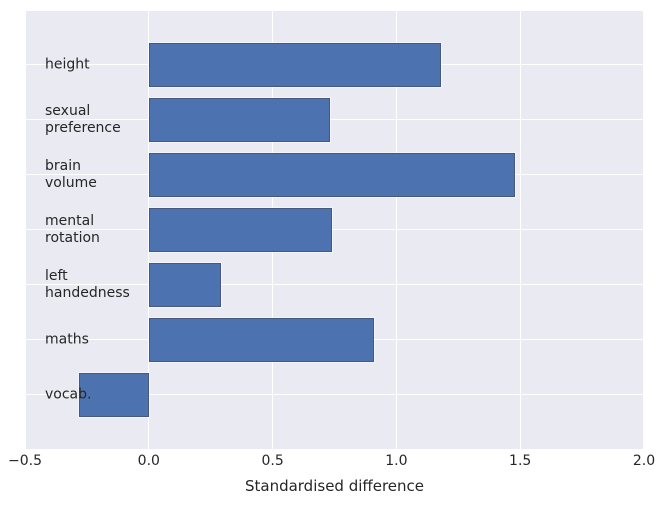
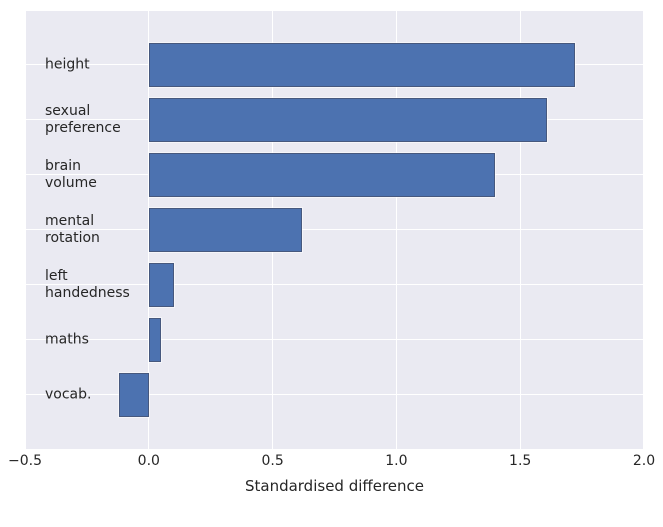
height: 1.18 -> 1.72
sexual preference: 0.73 -> 1.61
brain volume: 1.48 -> 1.40
mental rotation: 0.74 -> 0.62
left handedness: 0.29 -> 0.10
maths: 0.91 -> 0.05
vocab.: -0.28 -> -0.12
